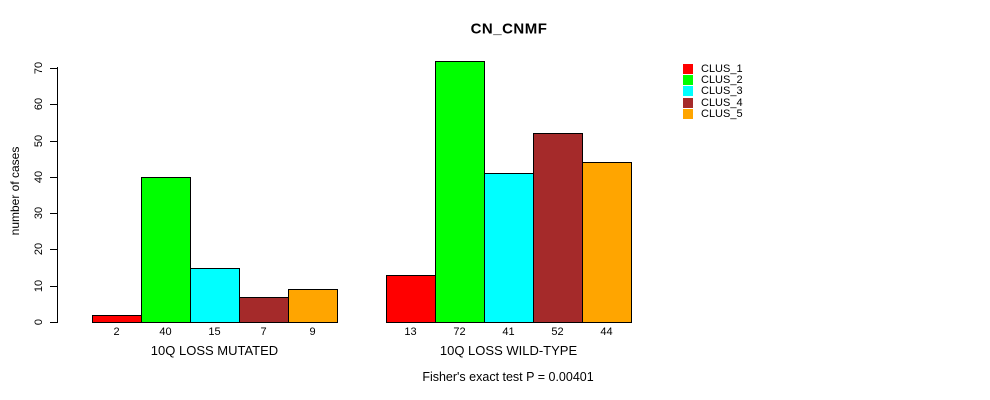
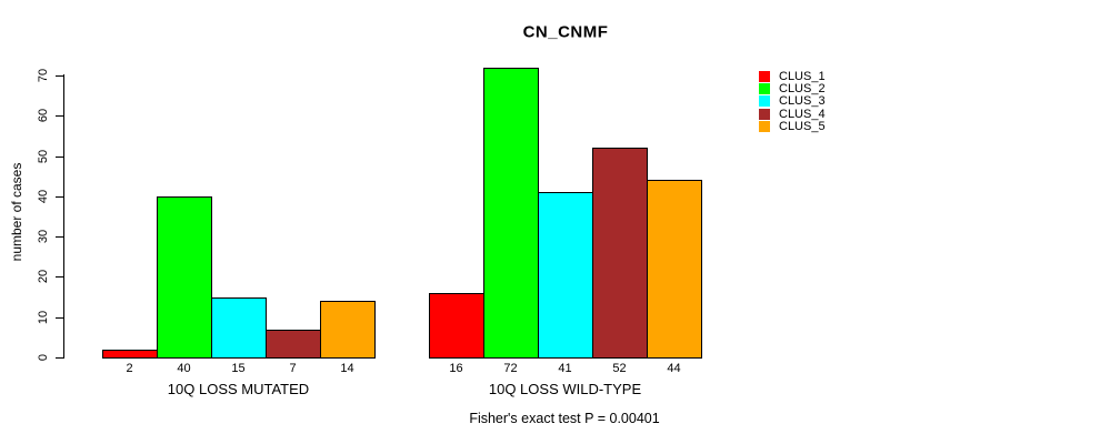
CLUS_5/10Q LOSS MUTATED: 9 -> 14
CLUS_1/10Q LOSS WILD-TYPE: 13 -> 16
